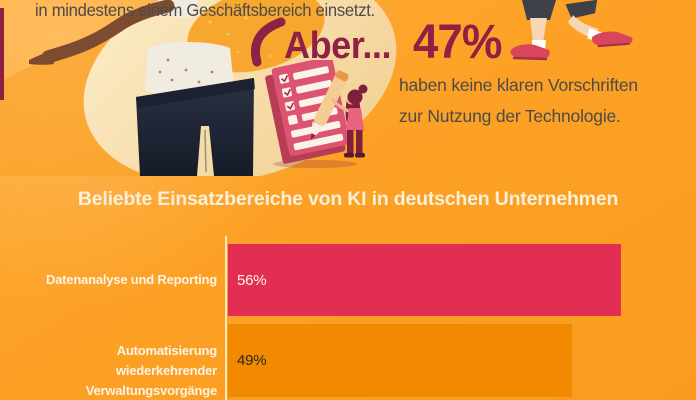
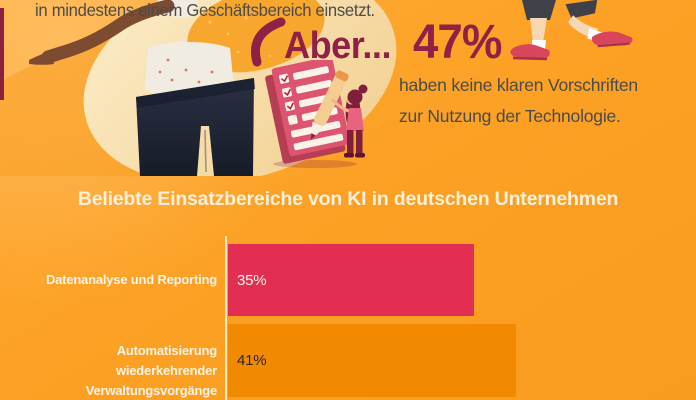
Datenanalyse und Reporting: 56% -> 35%
Automatisierung wiederkehrender Verwaltungsvorgänge: 49% -> 41%
